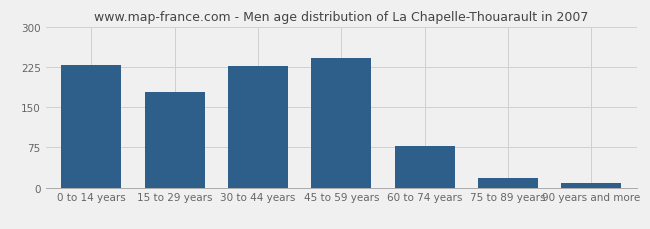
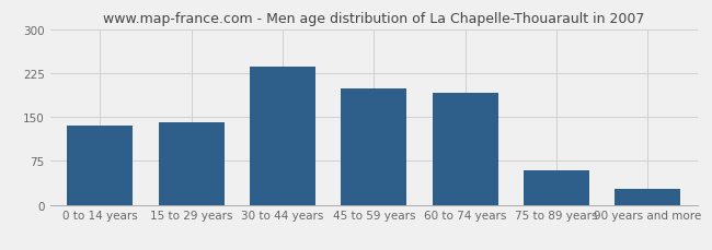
0 to 14 years: 228 -> 136
15 to 29 years: 178 -> 140
30 to 44 years: 226 -> 236
45 to 59 years: 242 -> 198
60 to 74 years: 77 -> 192
75 to 89 years: 18 -> 58
90 years and more: 8 -> 28
